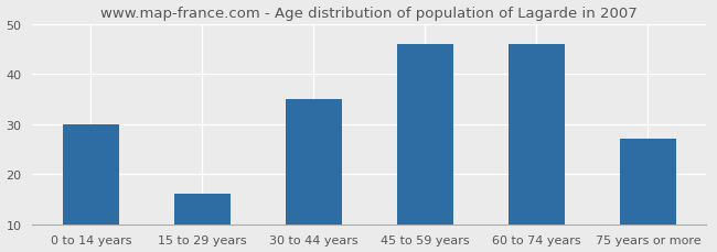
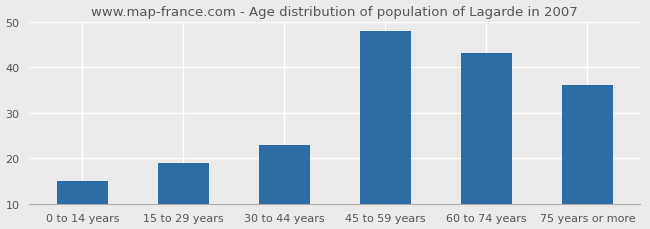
0 to 14 years: 30 -> 15
15 to 29 years: 16 -> 19
30 to 44 years: 35 -> 23
45 to 59 years: 46 -> 48
60 to 74 years: 46 -> 43
75 years or more: 27 -> 36
